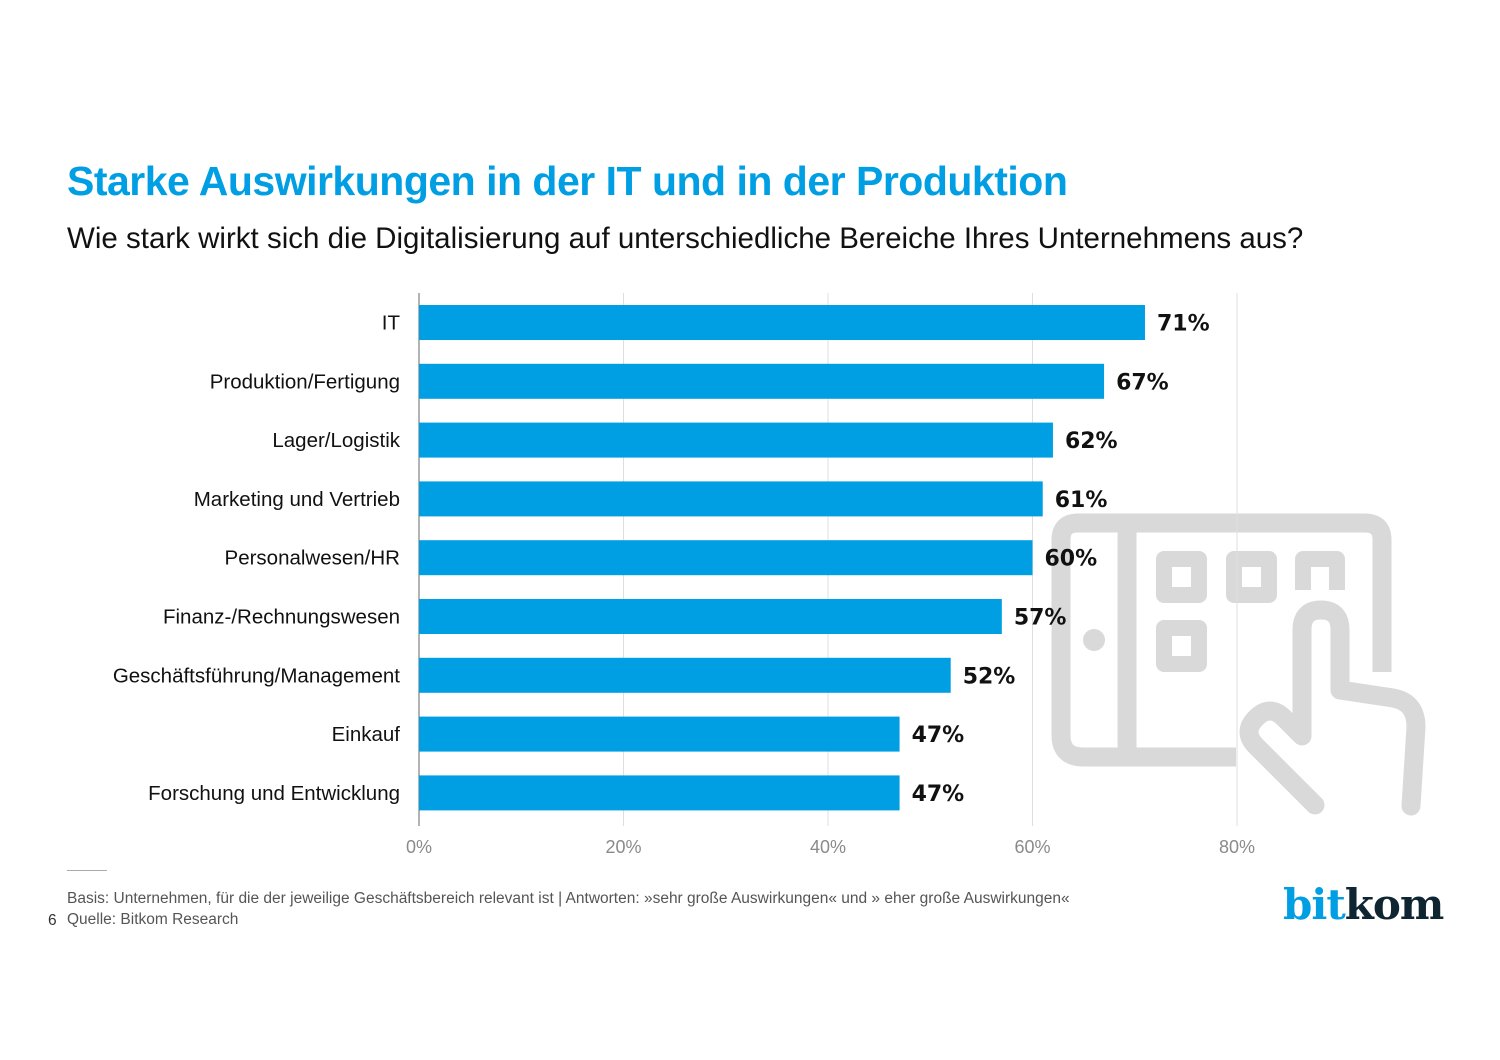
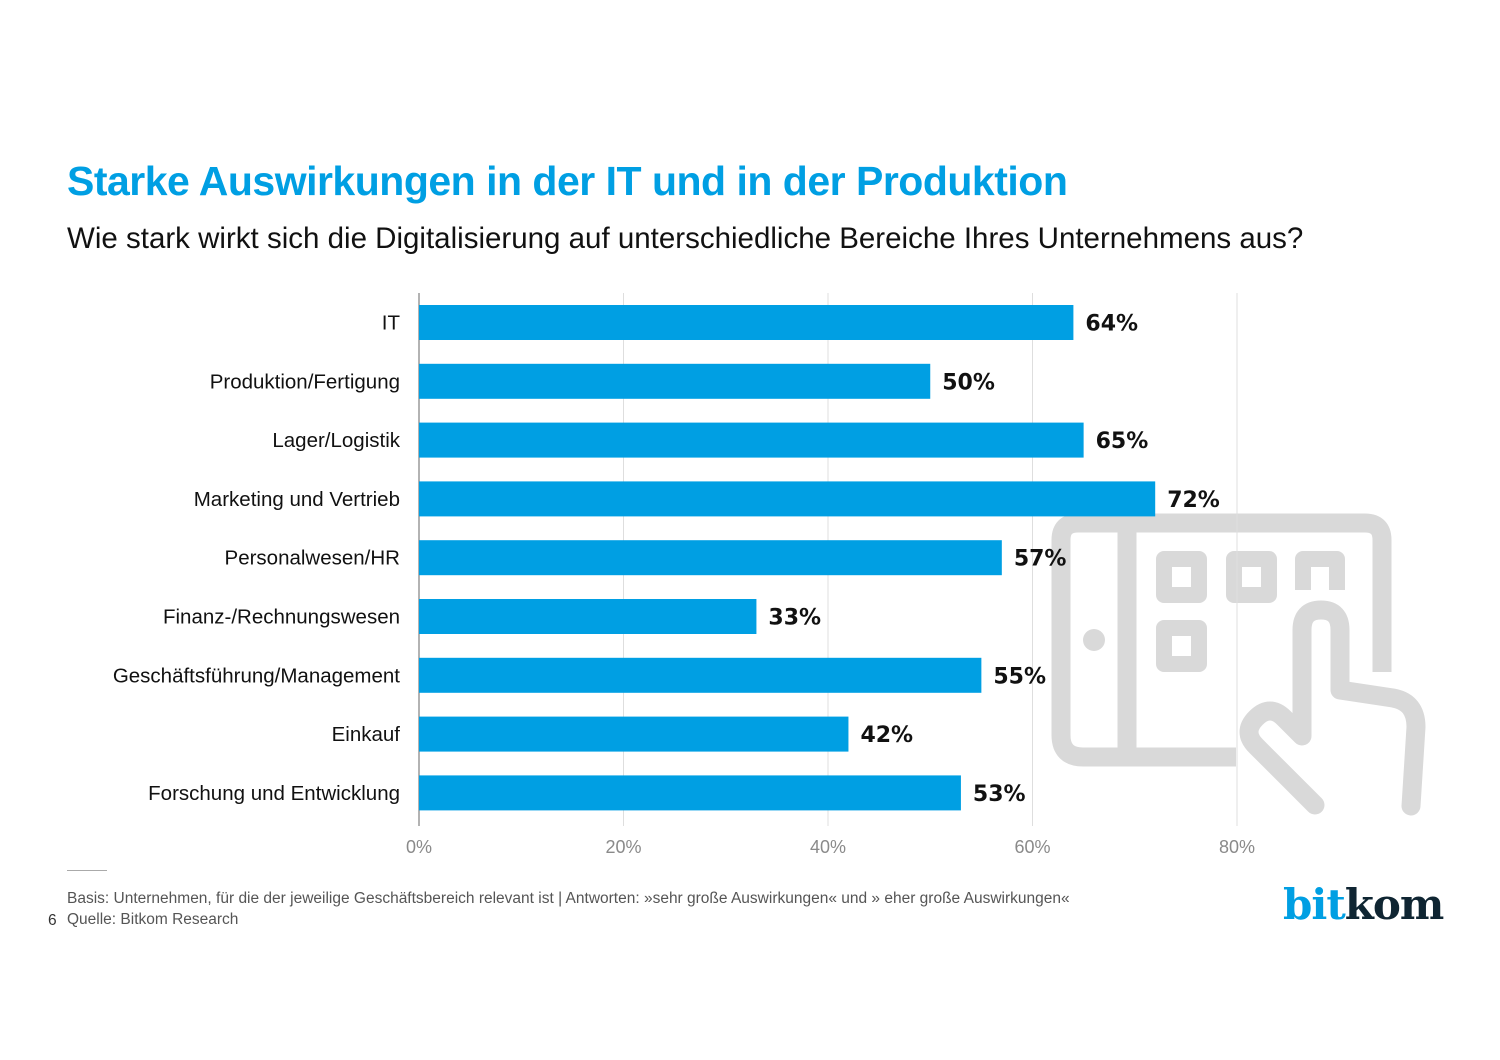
IT: 71% -> 64%
Produktion/Fertigung: 67% -> 50%
Lager/Logistik: 62% -> 65%
Marketing und Vertrieb: 61% -> 72%
Personalwesen/HR: 60% -> 57%
Finanz-/Rechnungswesen: 57% -> 33%
Geschäftsführung/Management: 52% -> 55%
Einkauf: 47% -> 42%
Forschung und Entwicklung: 47% -> 53%
